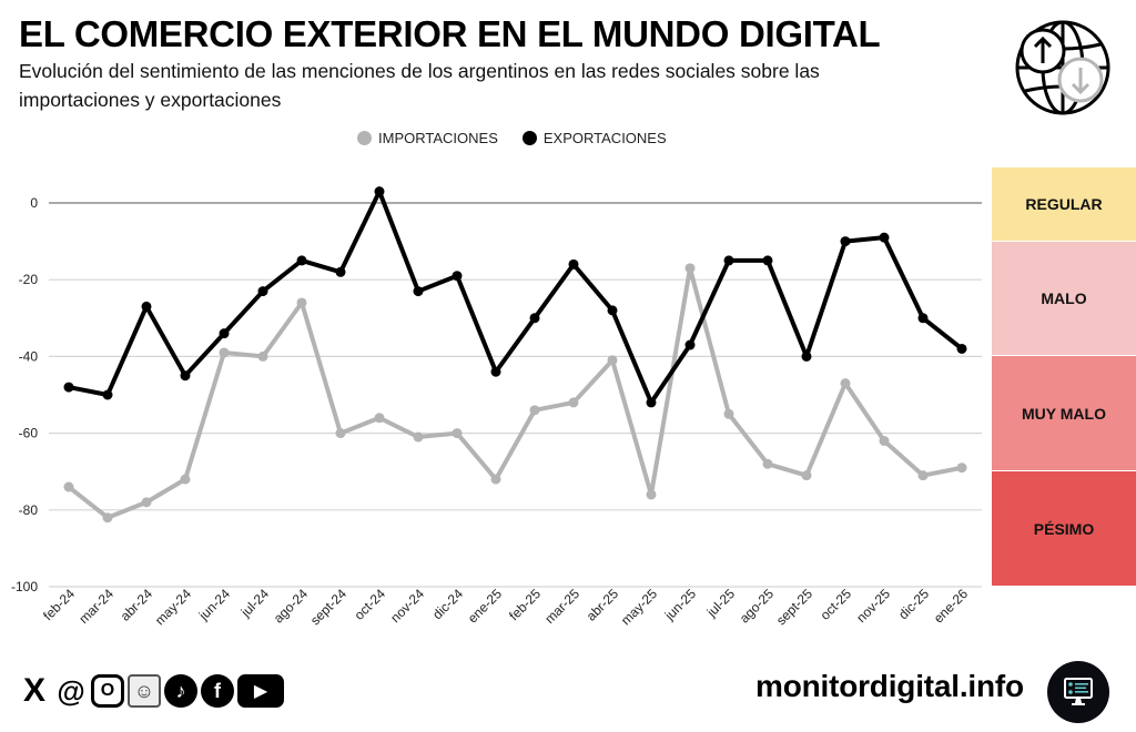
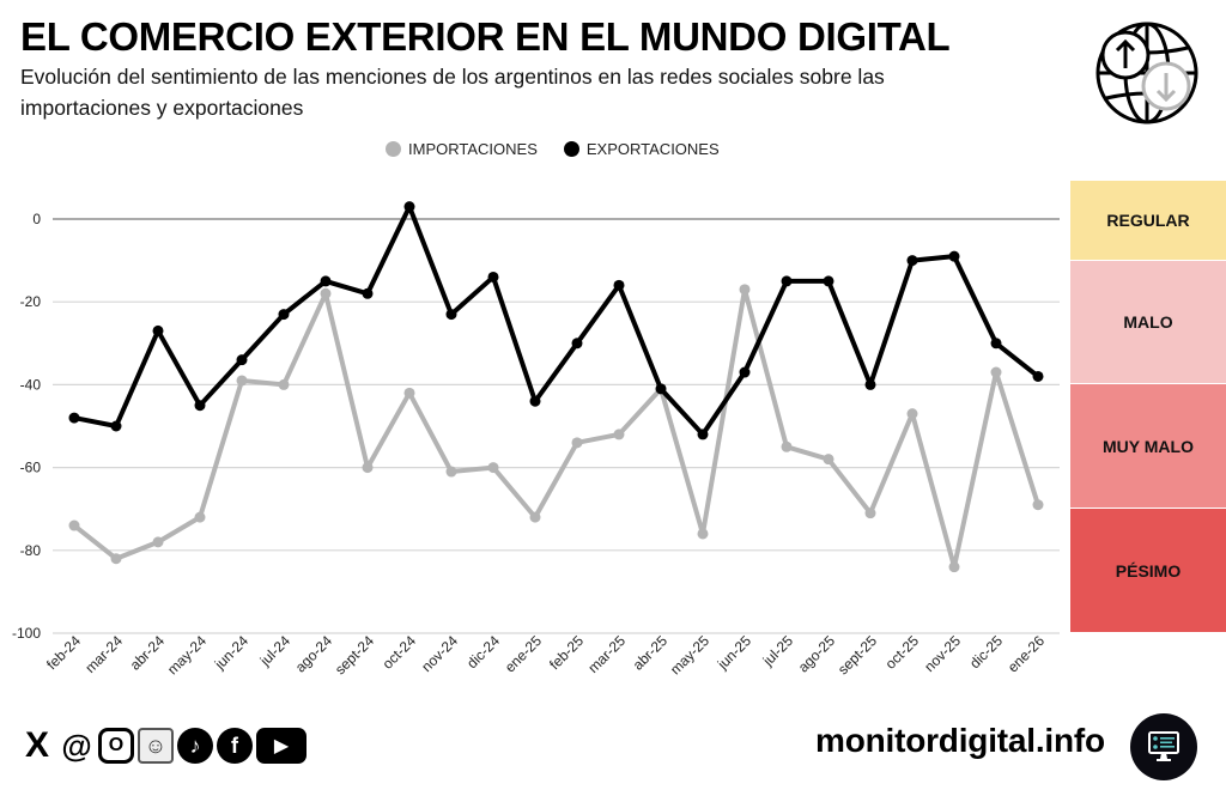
IMPORTACIONES/ago-24: -26 -> -18
IMPORTACIONES/oct-24: -56 -> -42
EXPORTACIONES/dic-24: -19 -> -14
EXPORTACIONES/abr-25: -28 -> -41
IMPORTACIONES/ago-25: -68 -> -58
IMPORTACIONES/nov-25: -62 -> -84
IMPORTACIONES/dic-25: -71 -> -37
